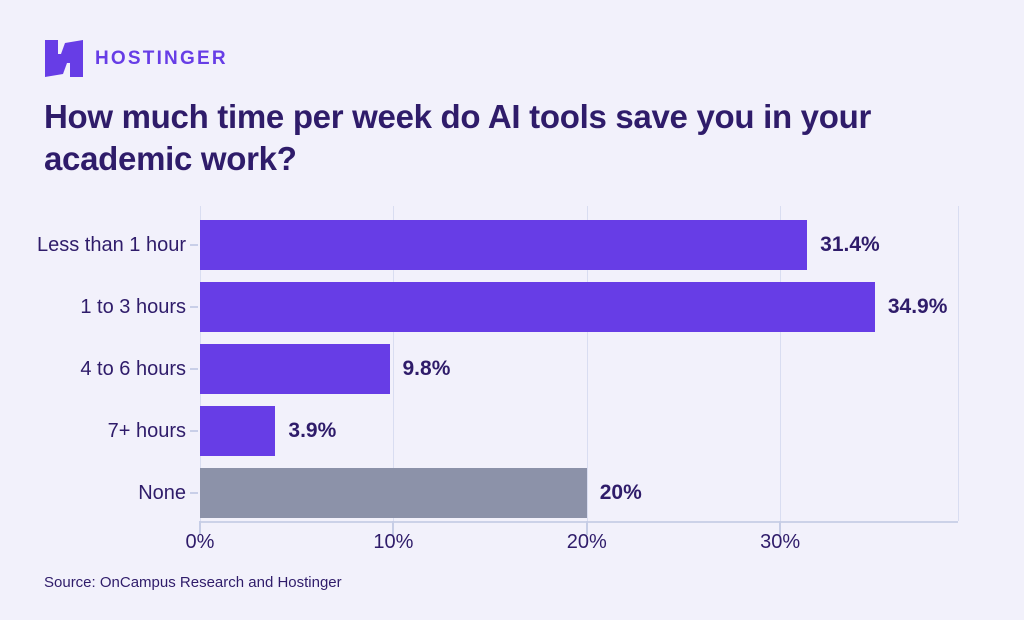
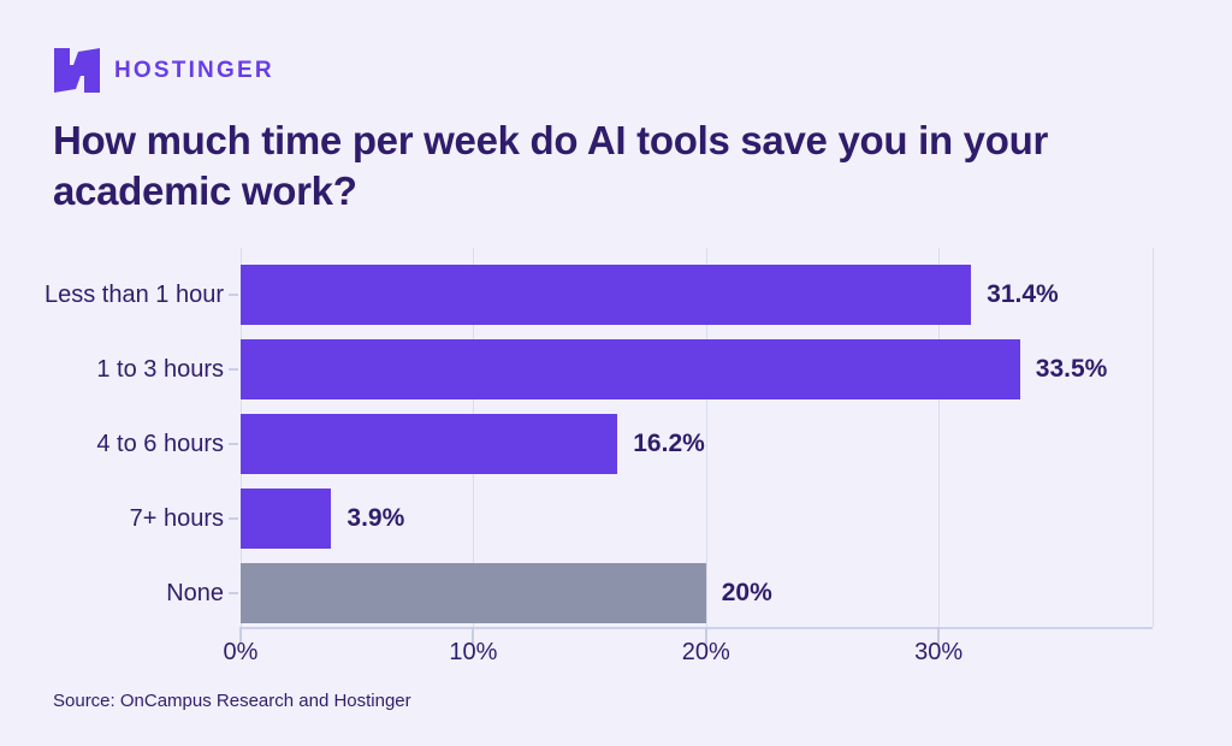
1 to 3 hours: 34.9% -> 33.5%
4 to 6 hours: 9.8% -> 16.2%
